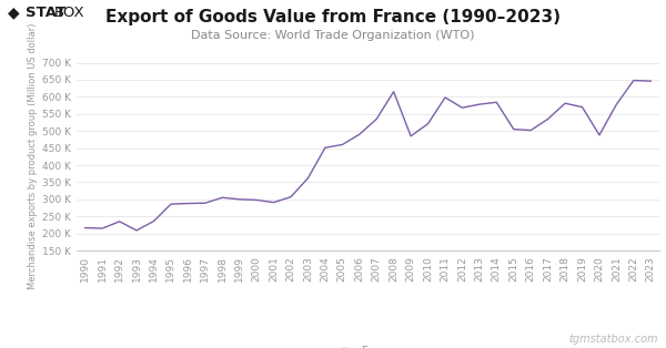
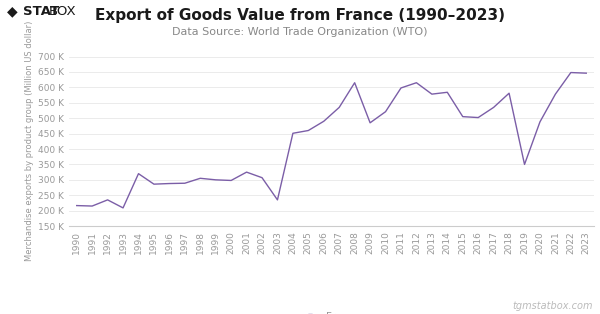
1994: 236 K -> 320 K
2001: 291 K -> 325 K
2003: 362 K -> 235 K
2012: 568 K -> 615 K
2019: 570 K -> 350 K
